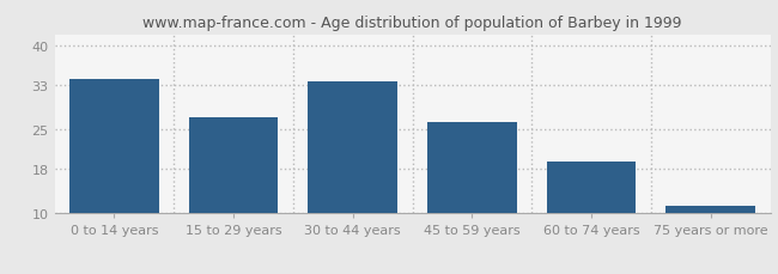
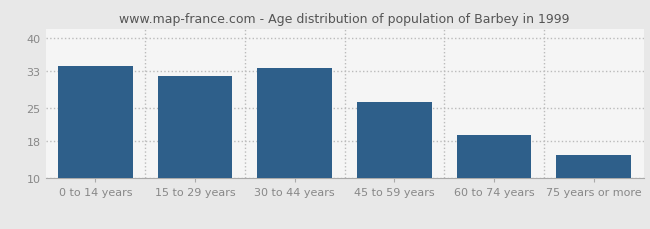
15 to 29 years: 27.2 -> 32.0
75 years or more: 11.3 -> 15.0
